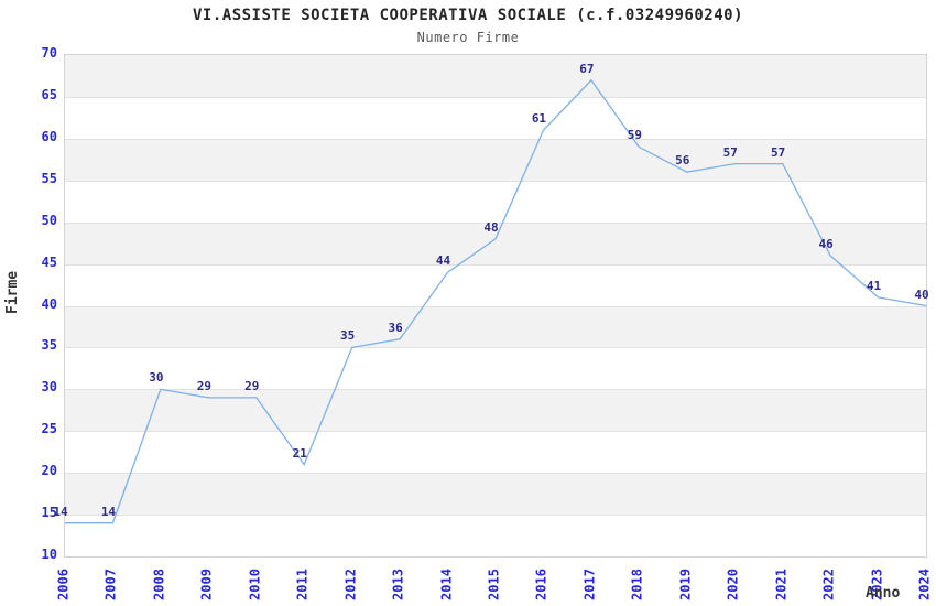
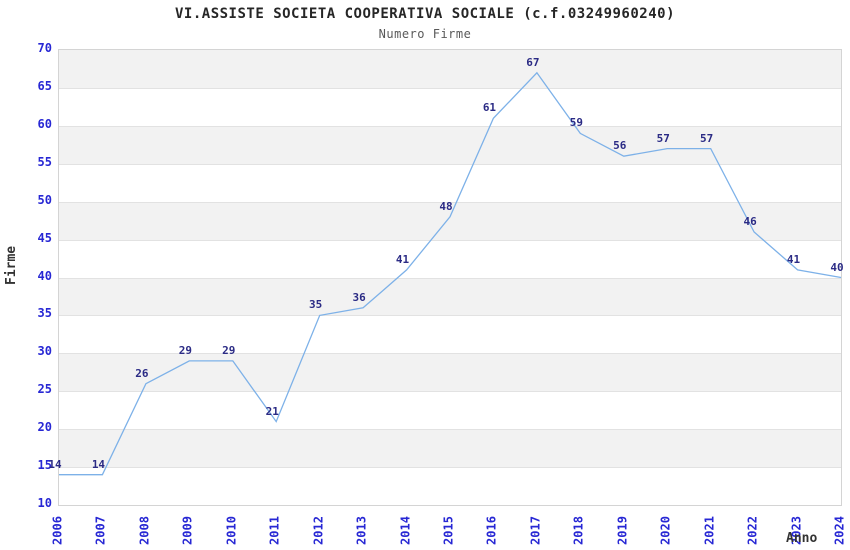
2008: 30 -> 26
2014: 44 -> 41
